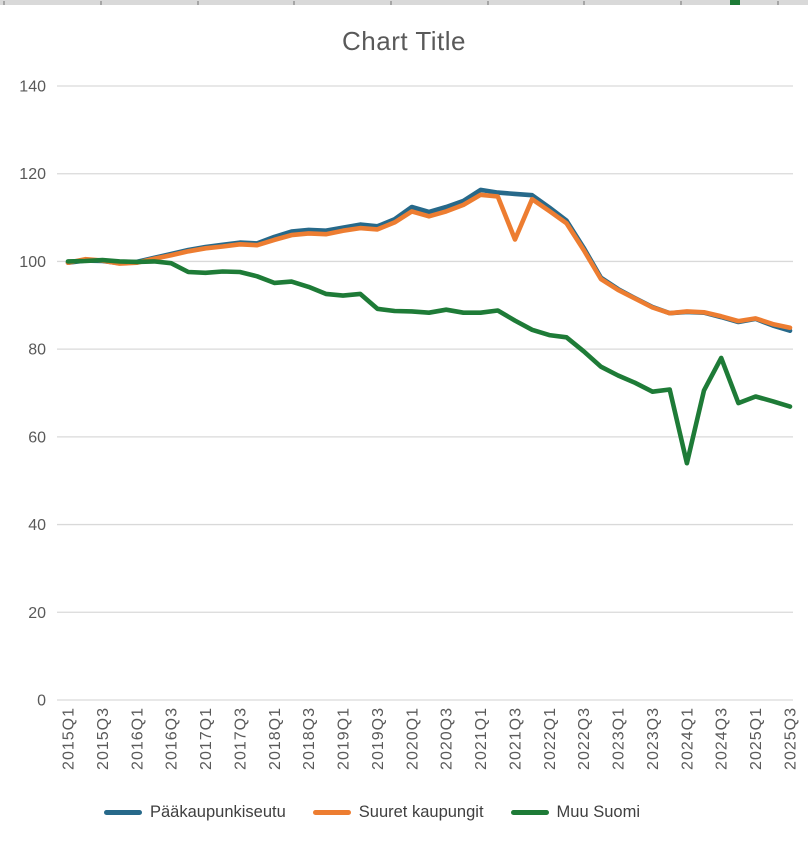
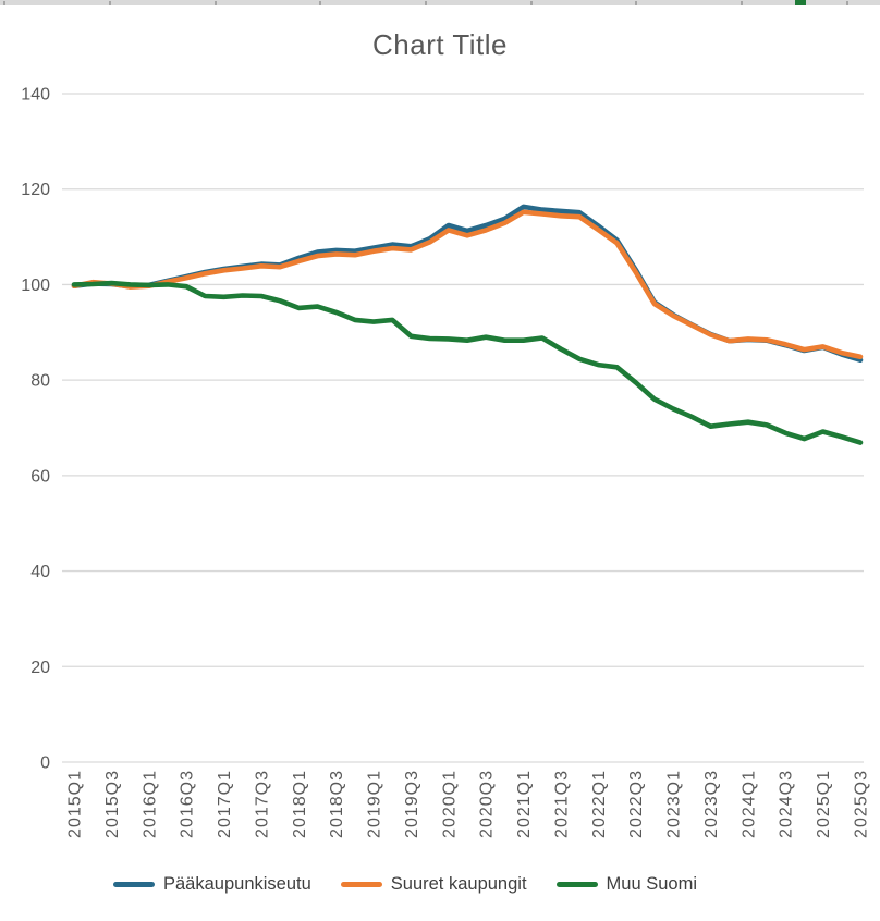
Suuret kaupungit/2021Q3: 105 -> 114
Muu Suomi/2024Q1: 54 -> 71
Muu Suomi/2024Q3: 78 -> 69
